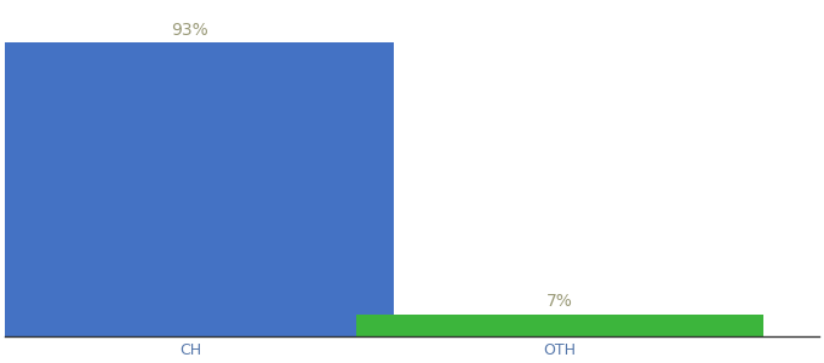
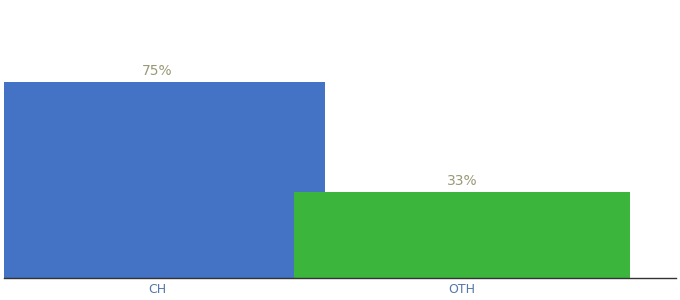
CH: 93% -> 75%
OTH: 7% -> 33%
